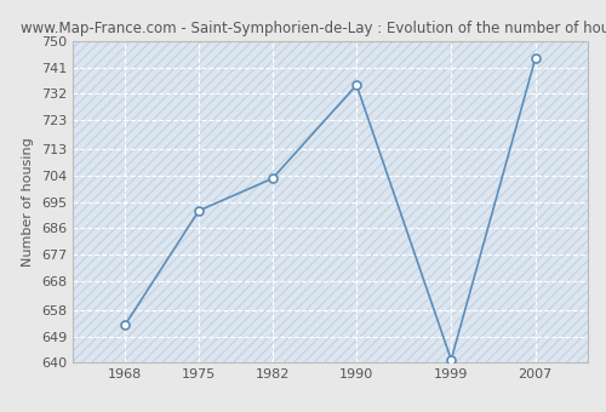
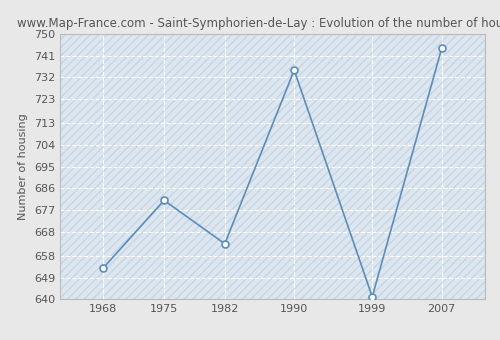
1975: 692 -> 681
1982: 703 -> 663
